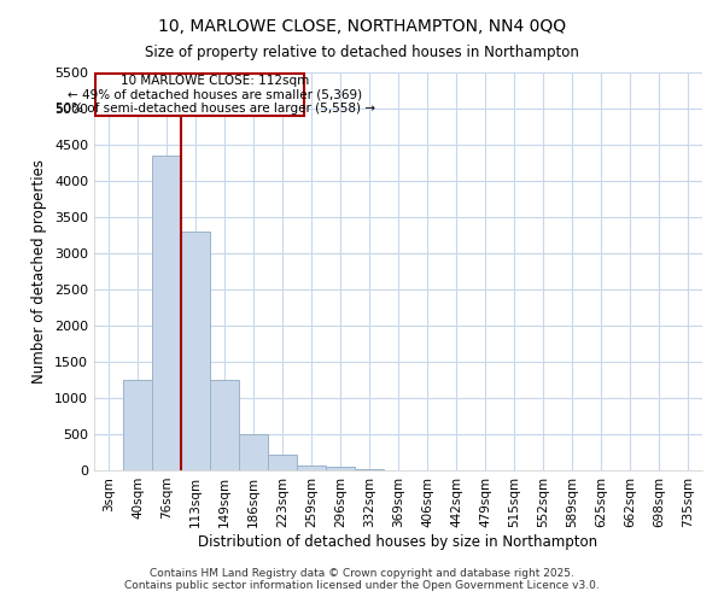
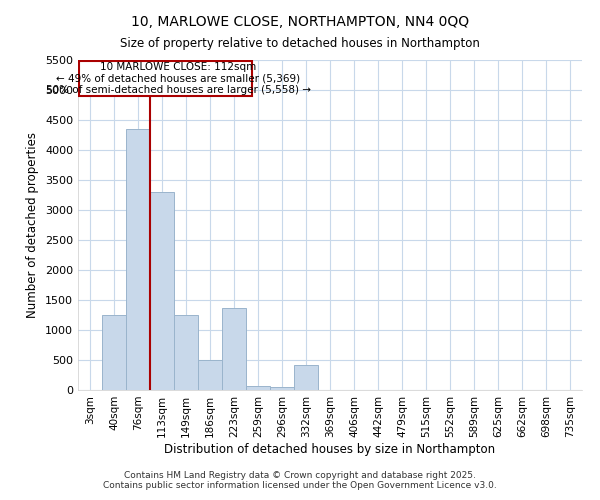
223sqm: 220 -> 1360
332sqm: 20 -> 420
